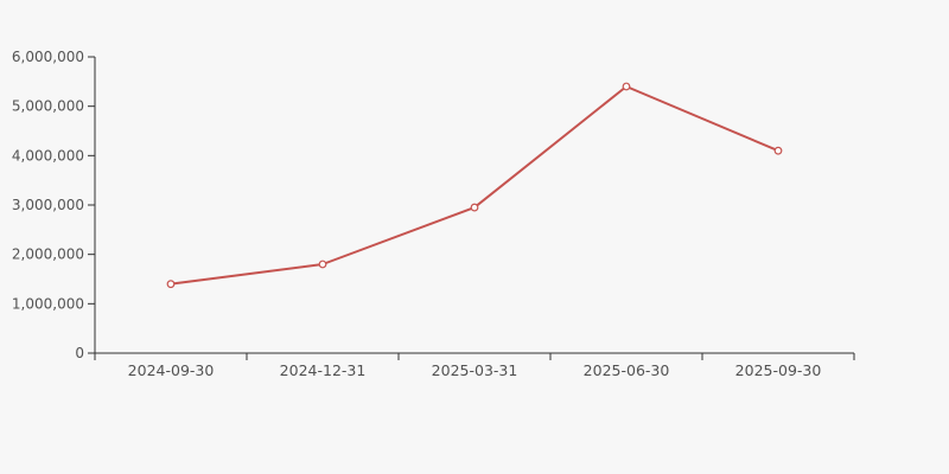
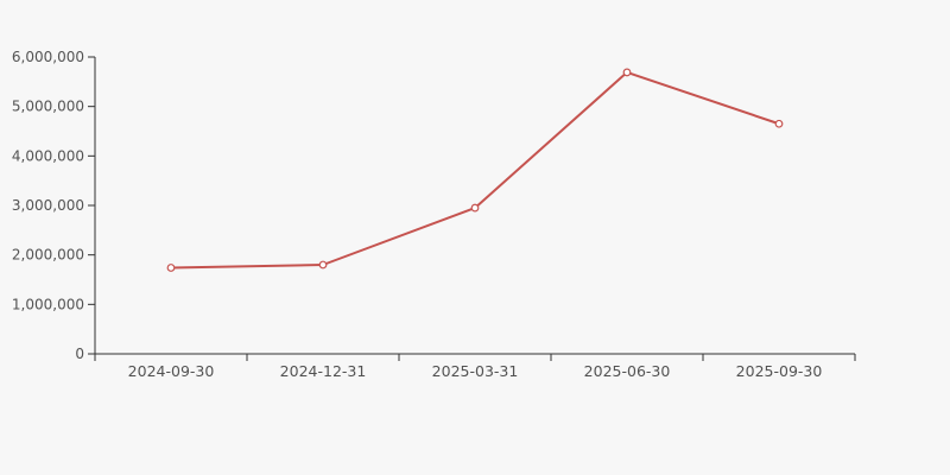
2024-09-30: 1400000 -> 1700000
2025-06-30: 5400000 -> 5700000
2025-09-30: 4100000 -> 4600000
